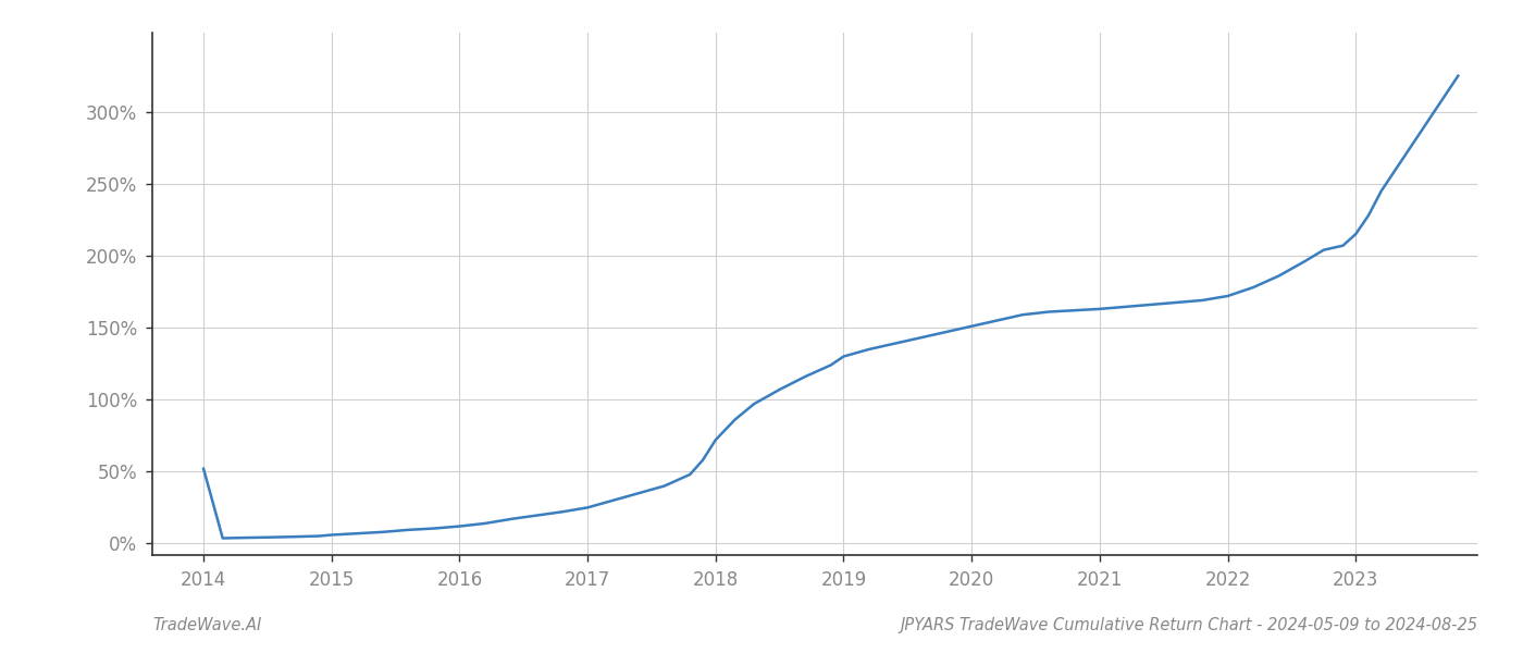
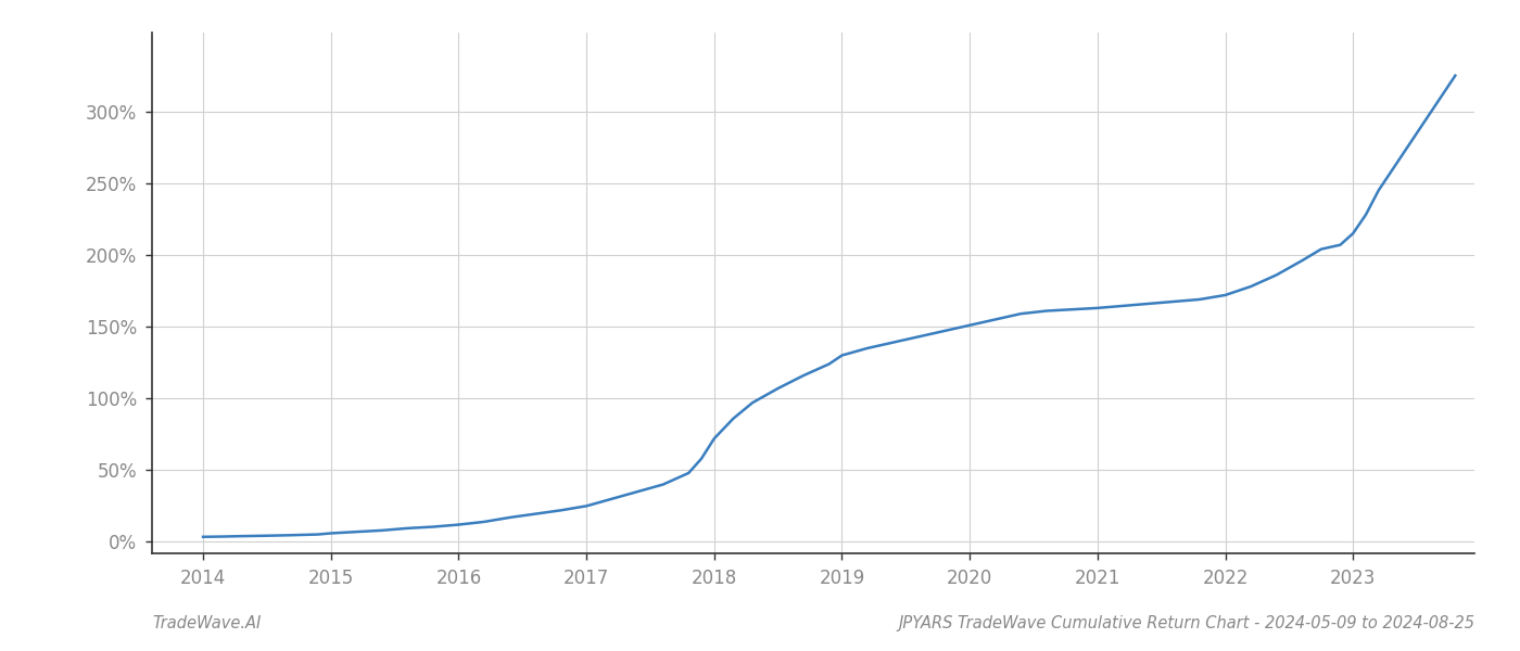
2014: 52% -> 4%
